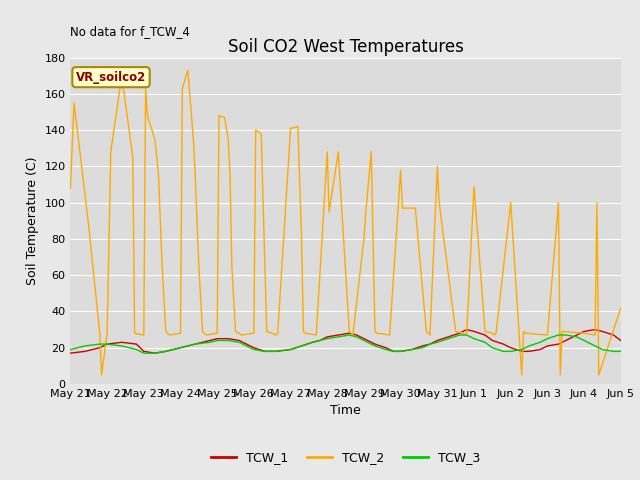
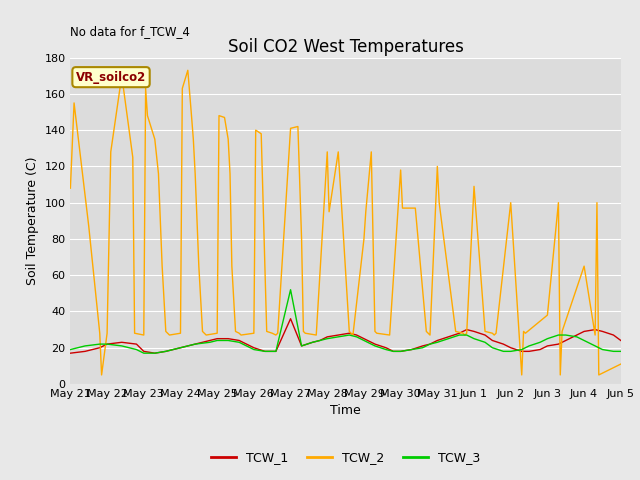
TCW_1/May 27: 19 -> 36
TCW_3/May 27: 19 -> 52
TCW_2/Jun 3: 27 -> 38
TCW_2/Jun 4: 28 -> 65
TCW_2/Jun 5: 42 -> 11
